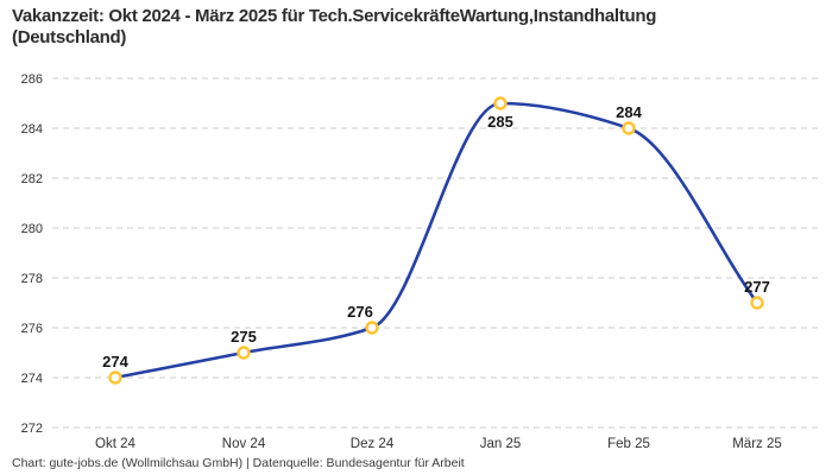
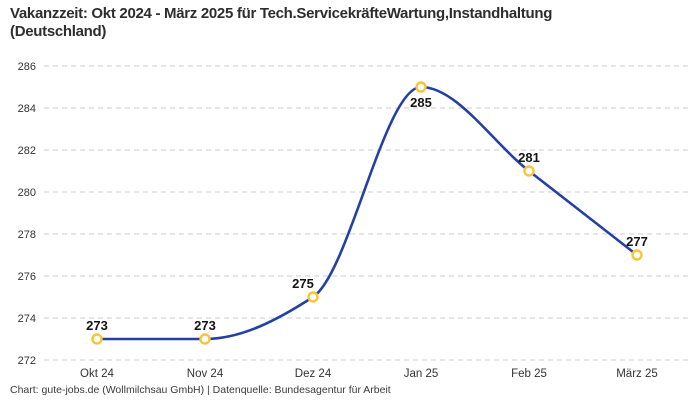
Okt 24: 274 -> 273
Nov 24: 275 -> 273
Dez 24: 276 -> 275
Feb 25: 284 -> 281
